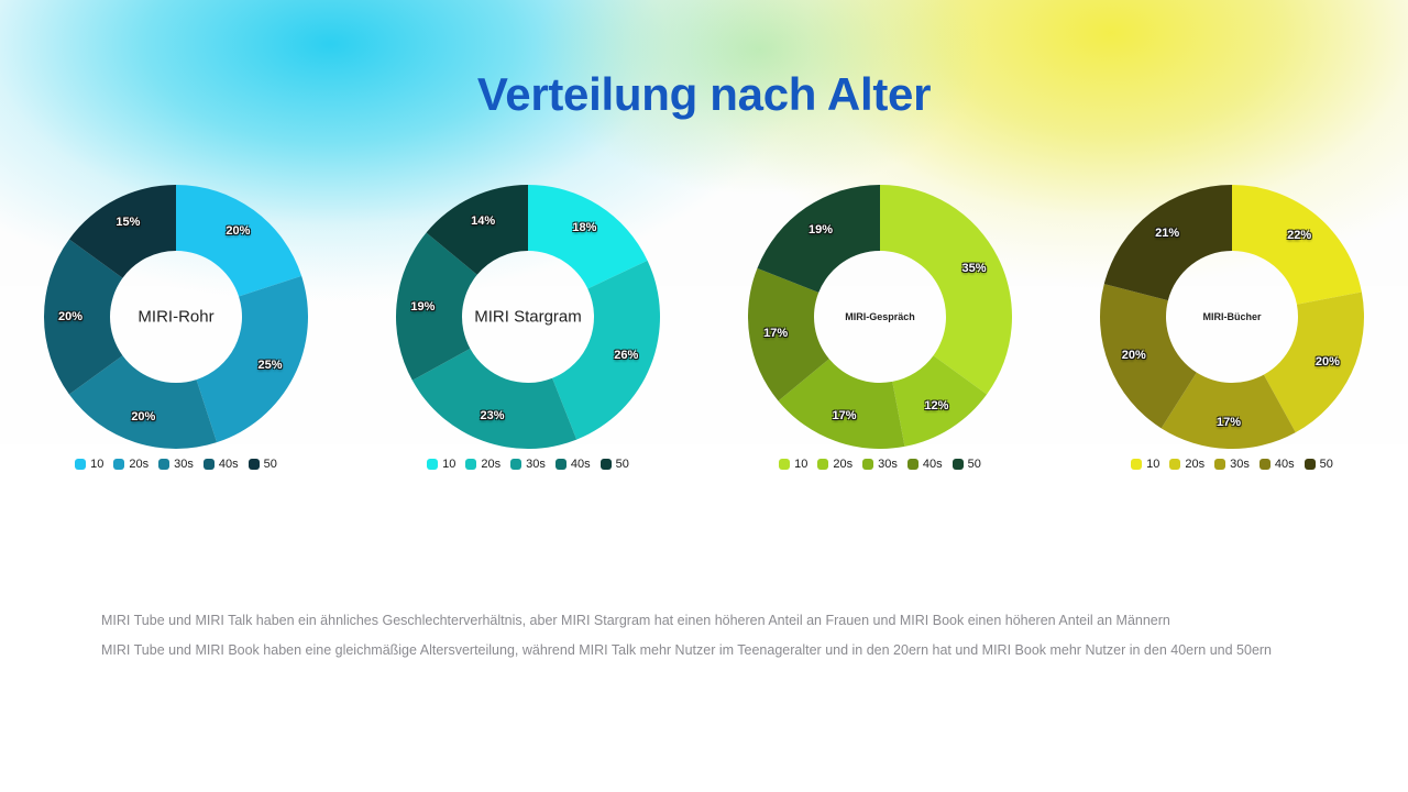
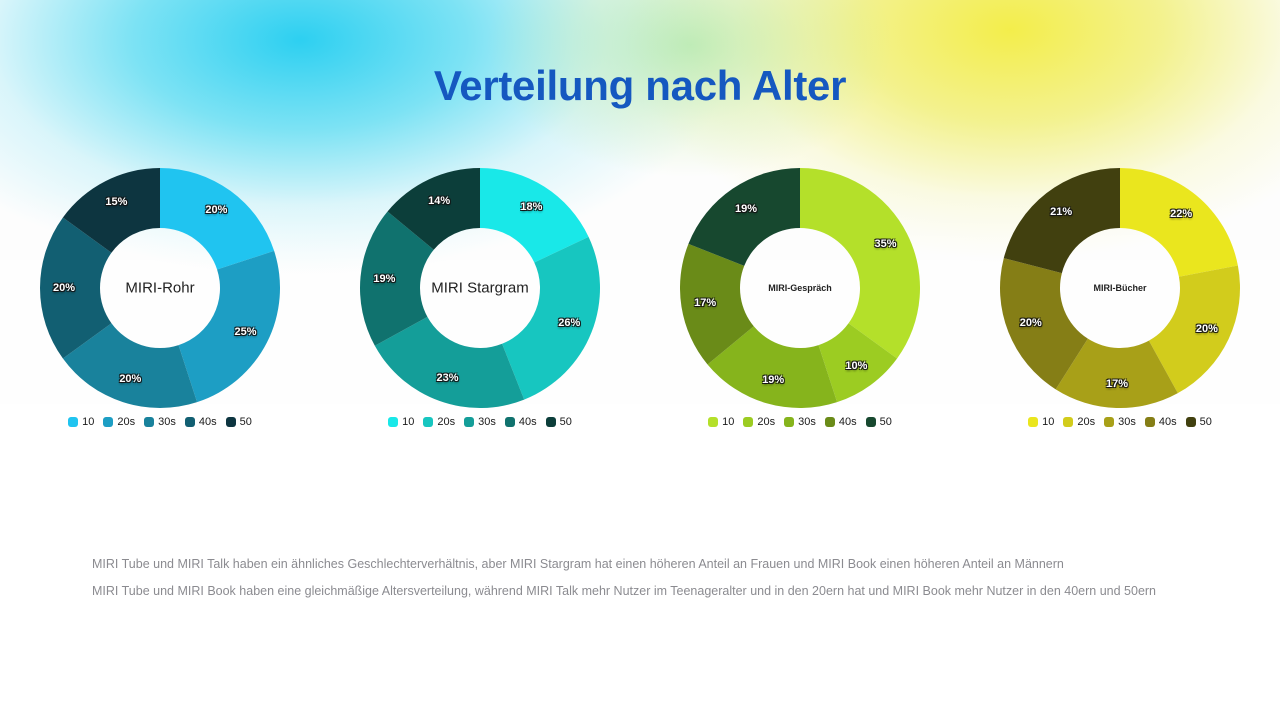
MIRI-Gespräch/20s: 12% -> 10%
MIRI-Gespräch/30s: 17% -> 19%
